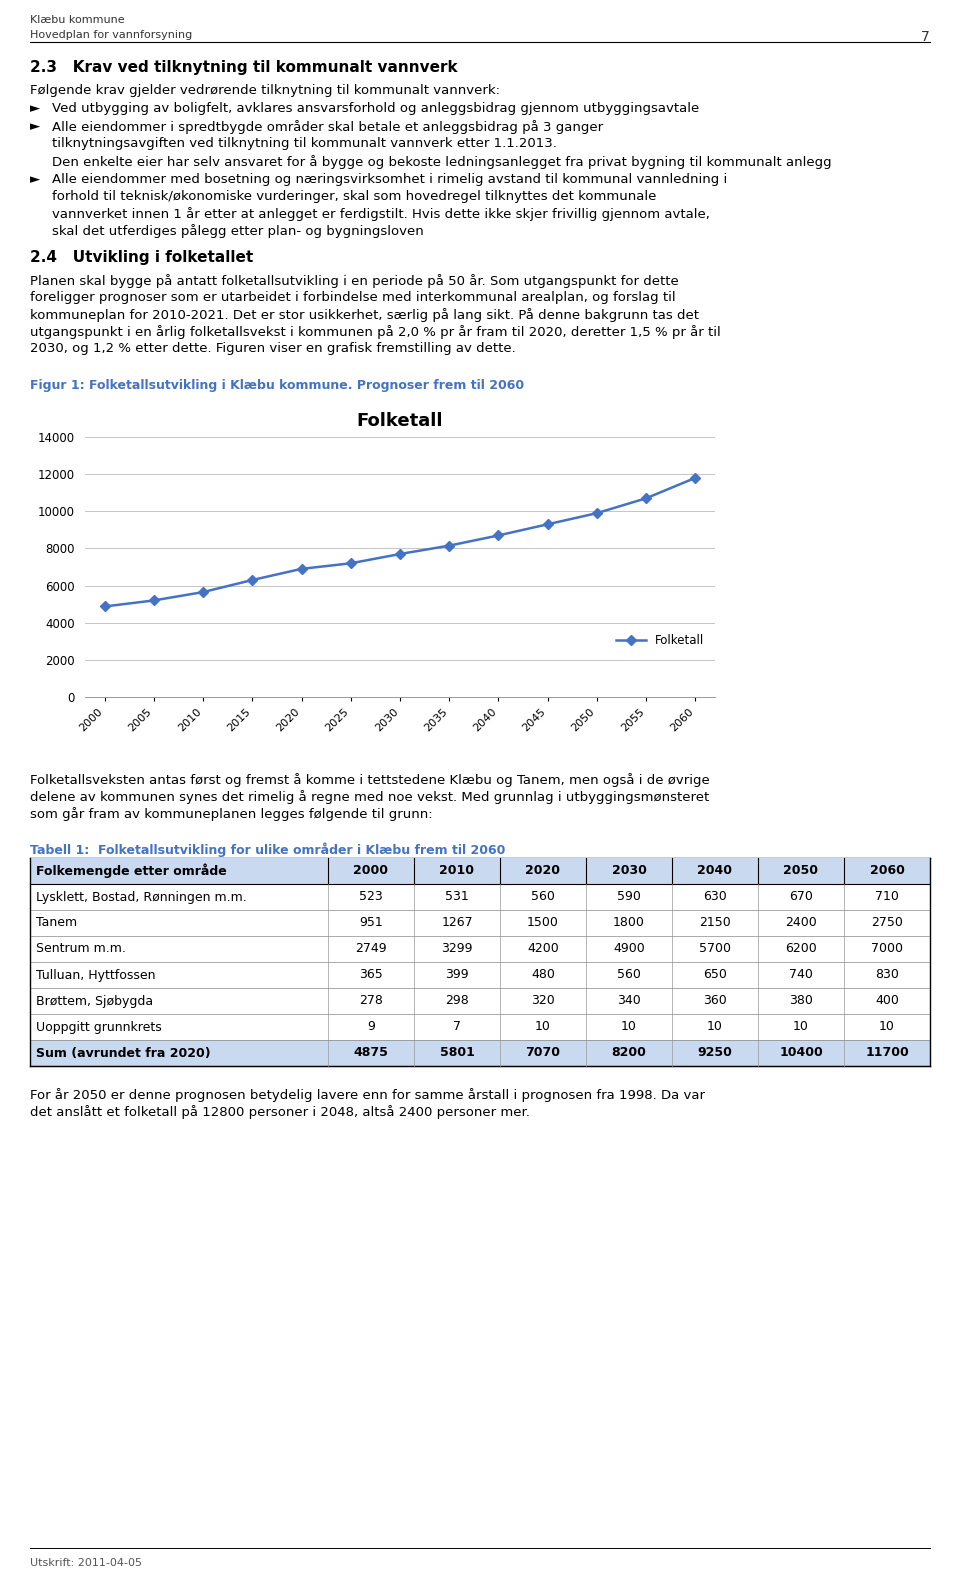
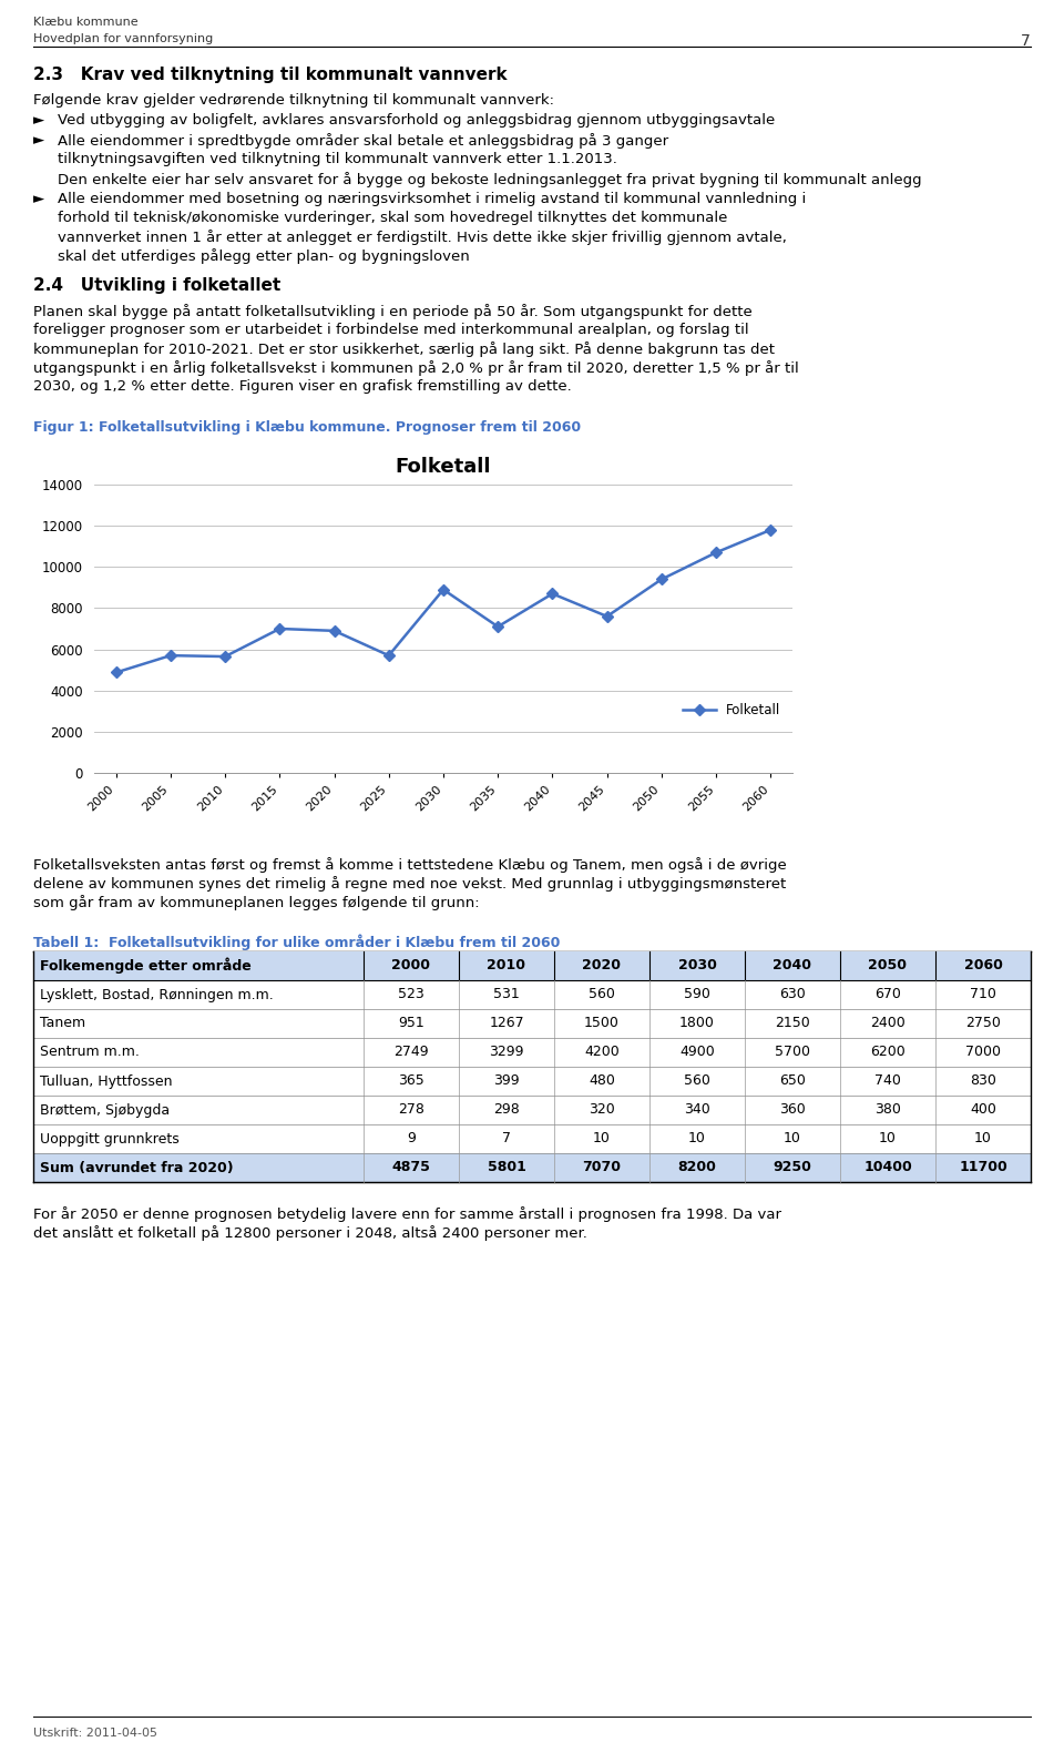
2005: 5200 -> 5700
2015: 6300 -> 7000
2025: 7200 -> 5700
2030: 7700 -> 8900
2035: 8200 -> 7100
2045: 9300 -> 7600
2050: 9900 -> 9400
